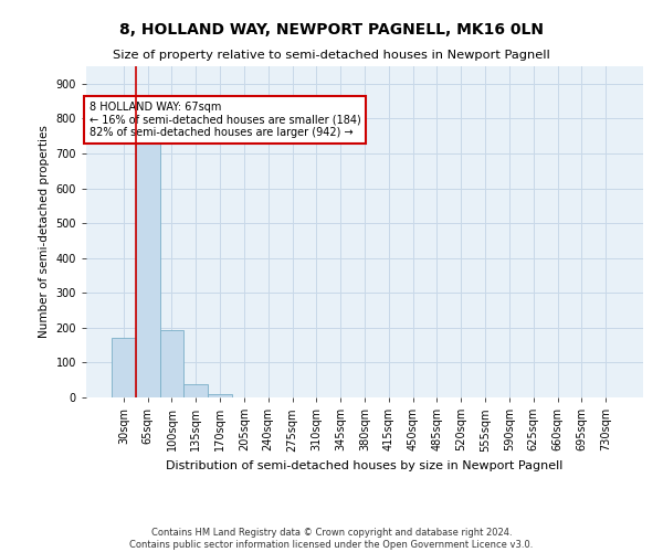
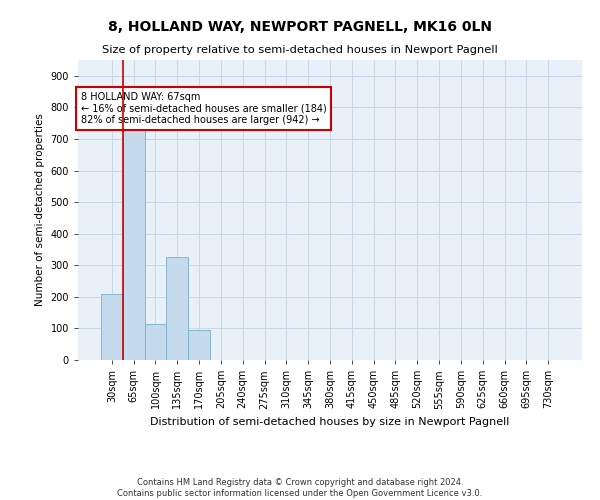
30sqm: 170 -> 210
100sqm: 194 -> 115
135sqm: 37 -> 325
170sqm: 10 -> 95
